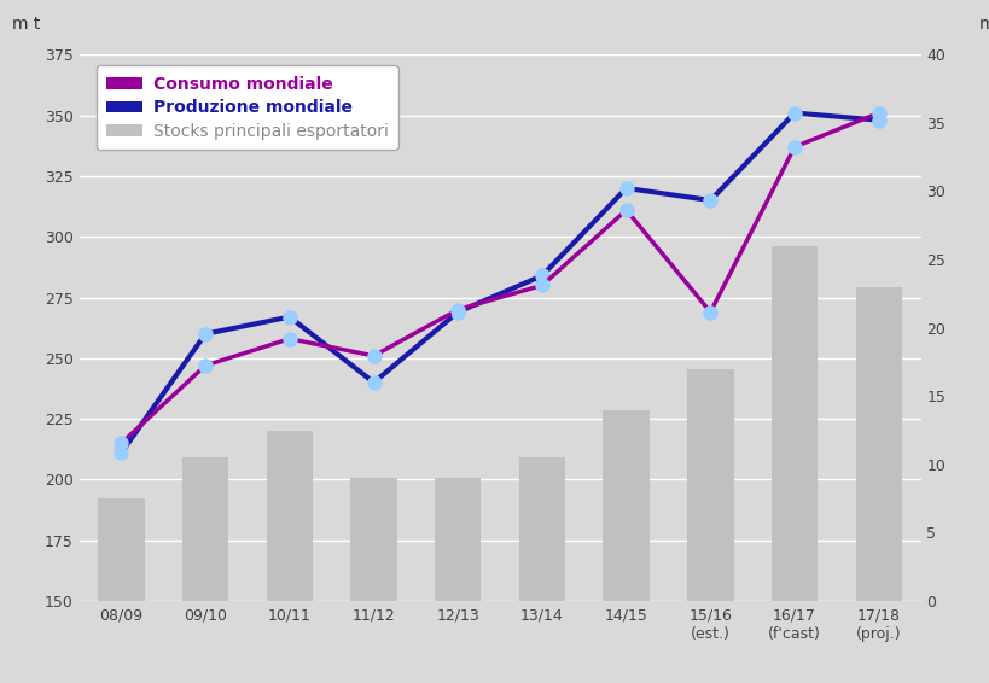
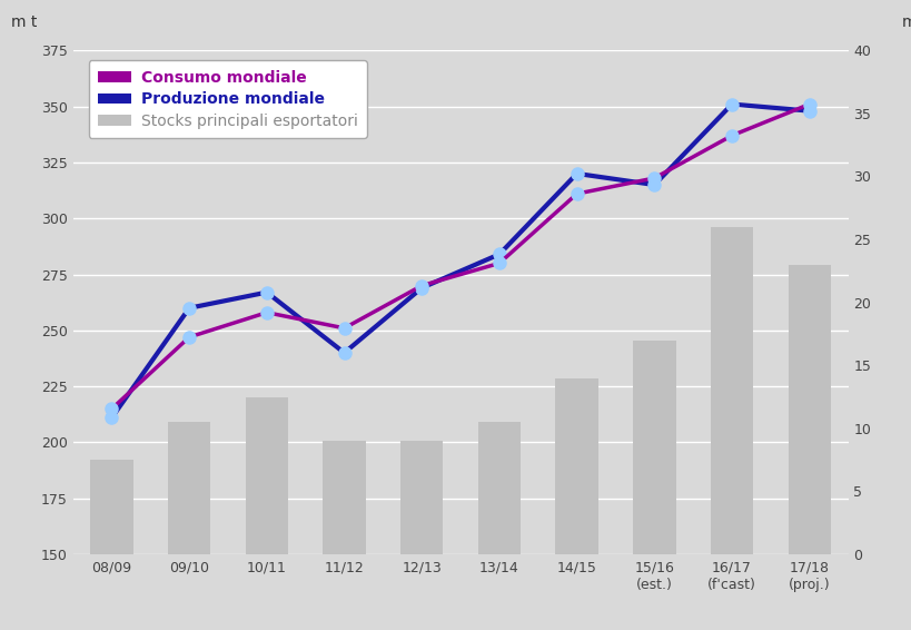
Consumo mondiale/15/16 (est.): 269 -> 318
